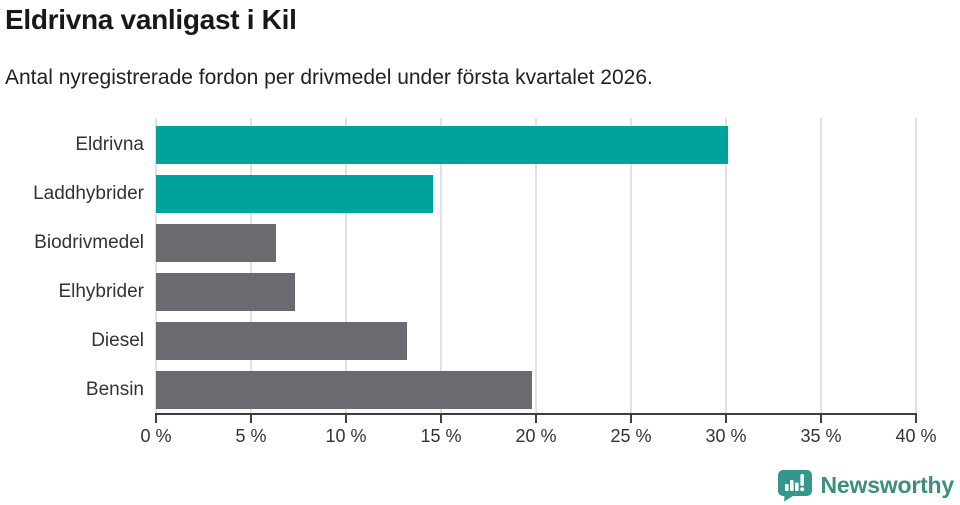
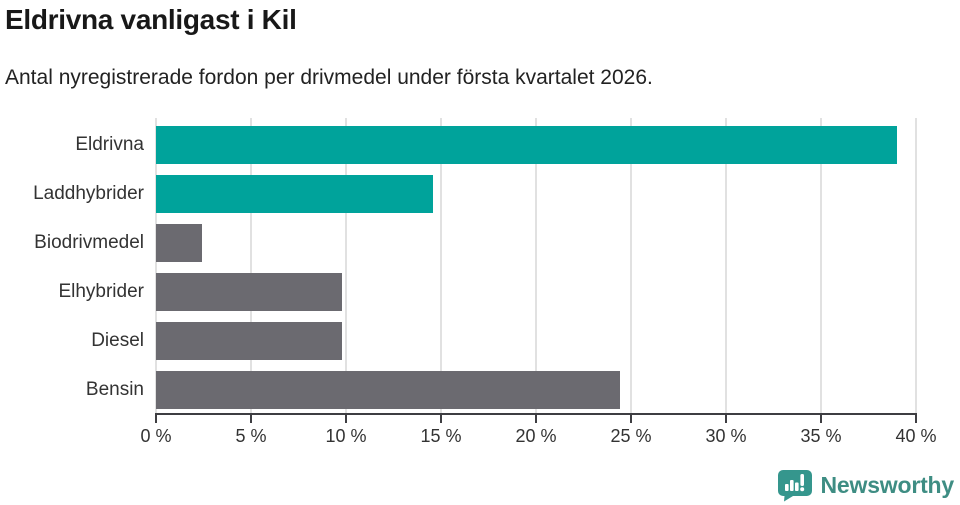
Eldrivna: 30.1% -> 39.0%
Biodrivmedel: 6.3% -> 2.4%
Elhybrider: 7.3% -> 9.8%
Diesel: 13.2% -> 9.8%
Bensin: 19.8% -> 24.4%
